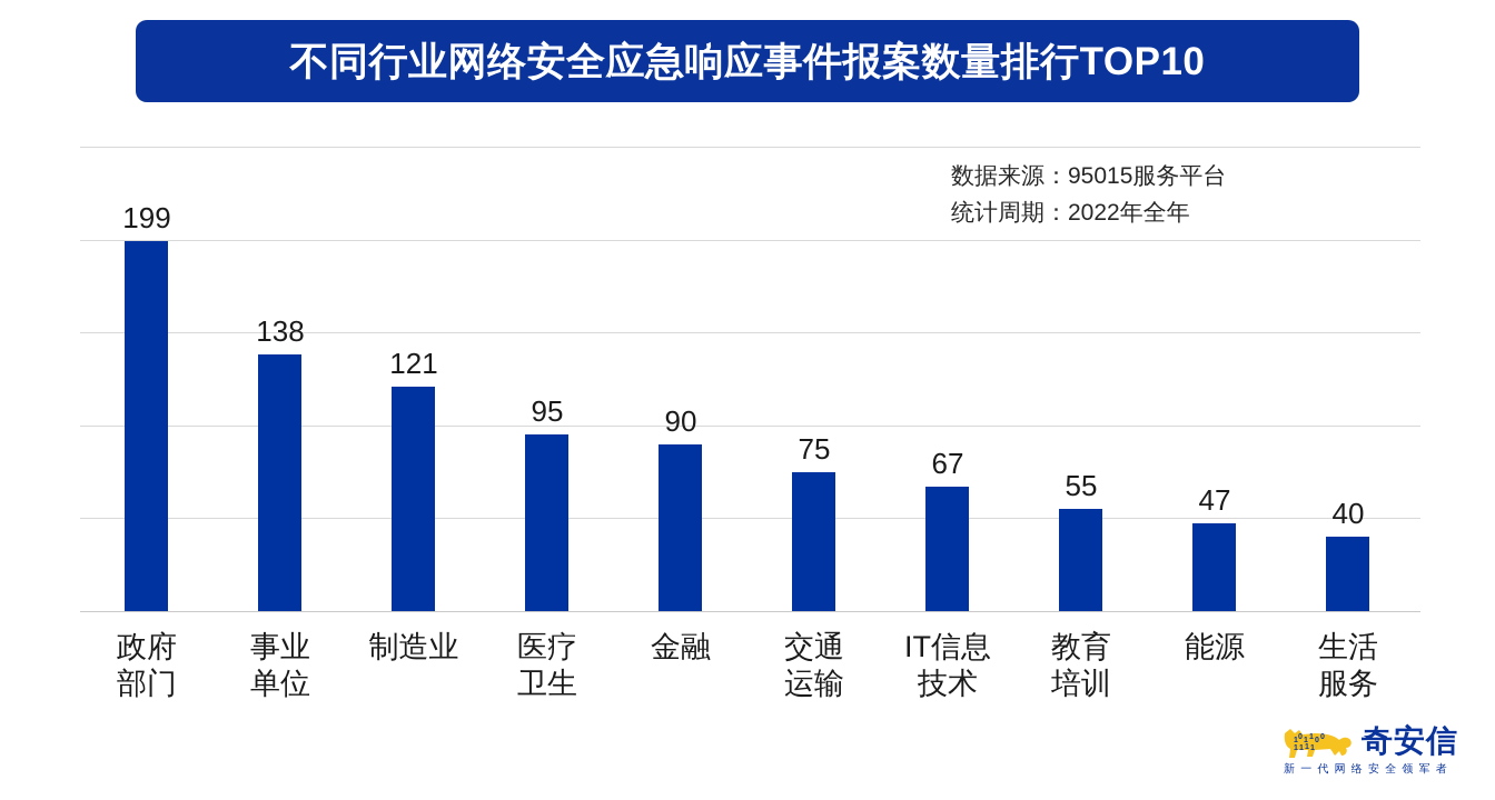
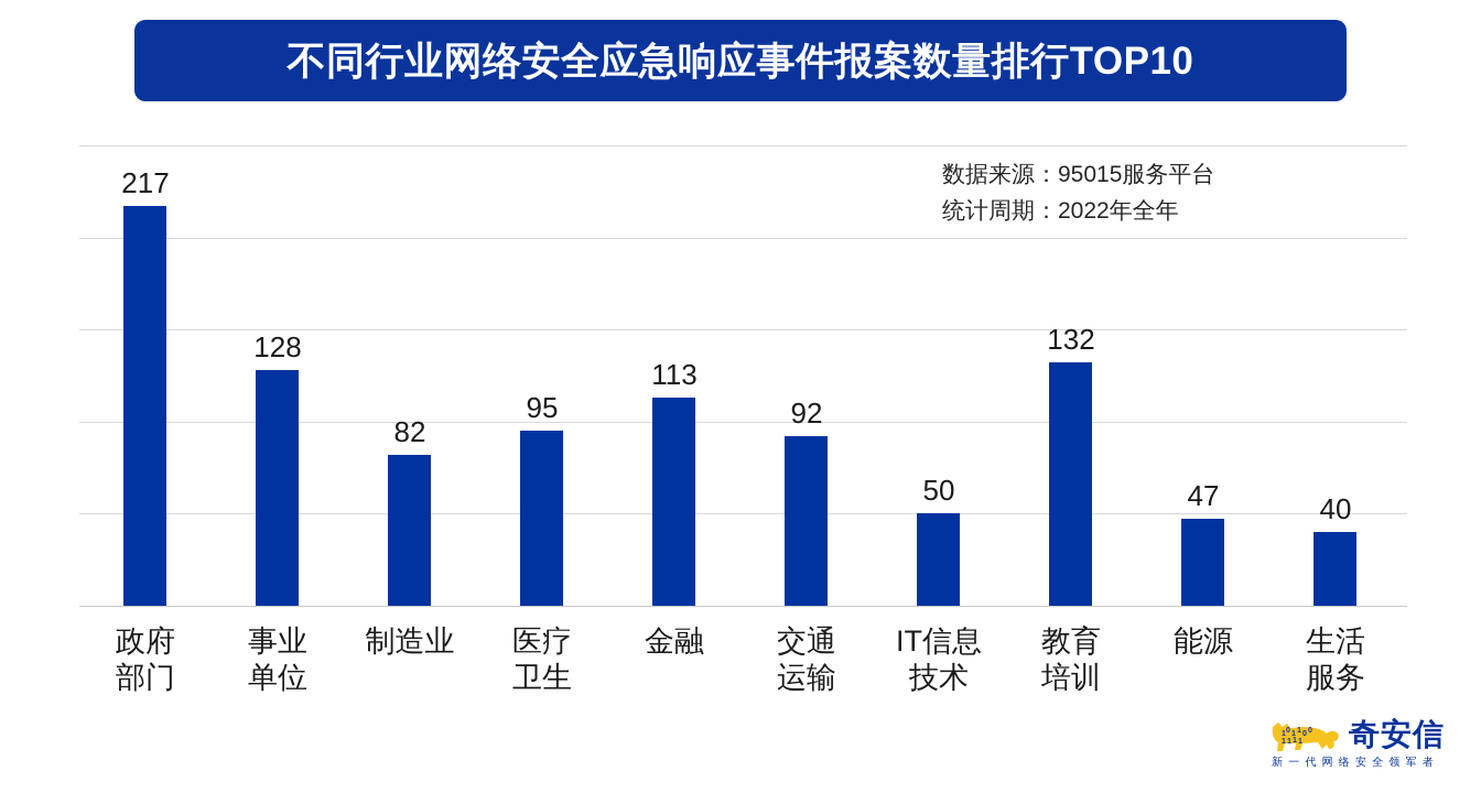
政府部门: 199 -> 217
事业单位: 138 -> 128
制造业: 121 -> 82
金融: 90 -> 113
交通运输: 75 -> 92
IT信息技术: 67 -> 50
教育培训: 55 -> 132
